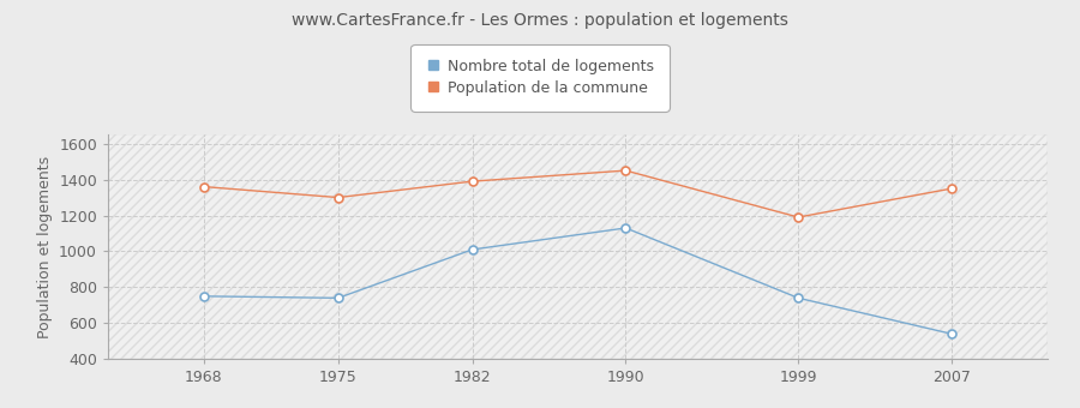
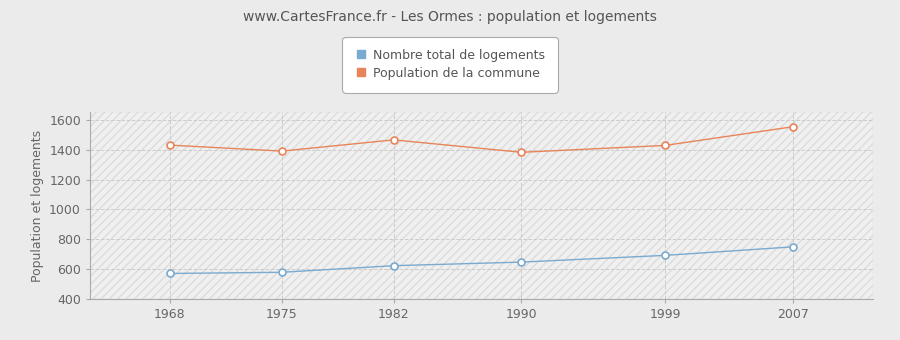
Nombre total de logements/1968: 750 -> 570
Population de la commune/1968: 1360 -> 1430
Nombre total de logements/1975: 740 -> 580
Population de la commune/1975: 1300 -> 1390
Nombre total de logements/1982: 1010 -> 620
Population de la commune/1982: 1390 -> 1460
Nombre total de logements/1990: 1130 -> 650
Population de la commune/1990: 1450 -> 1380
Nombre total de logements/1999: 740 -> 690
Population de la commune/1999: 1190 -> 1430
Nombre total de logements/2007: 540 -> 750
Population de la commune/2007: 1350 -> 1550
